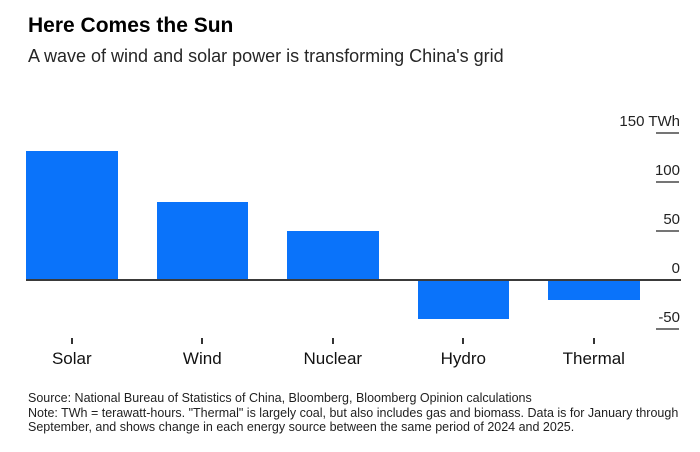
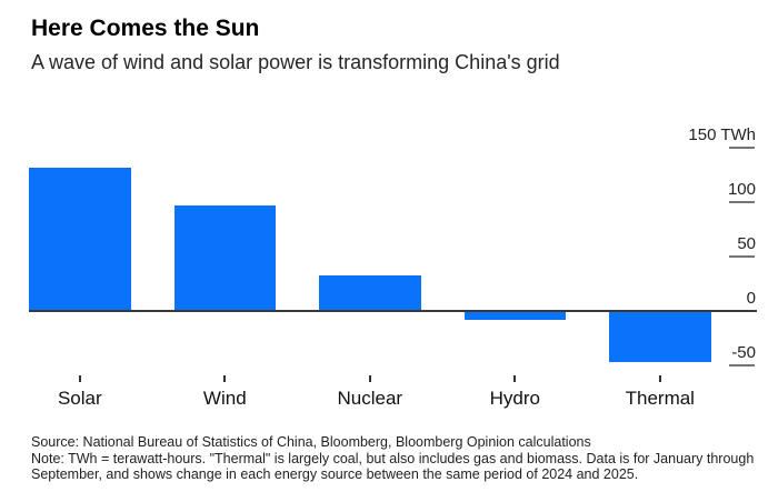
Wind: 80 -> 100
Nuclear: 50 -> 30
Hydro: -40 -> -10
Thermal: -20 -> -50
